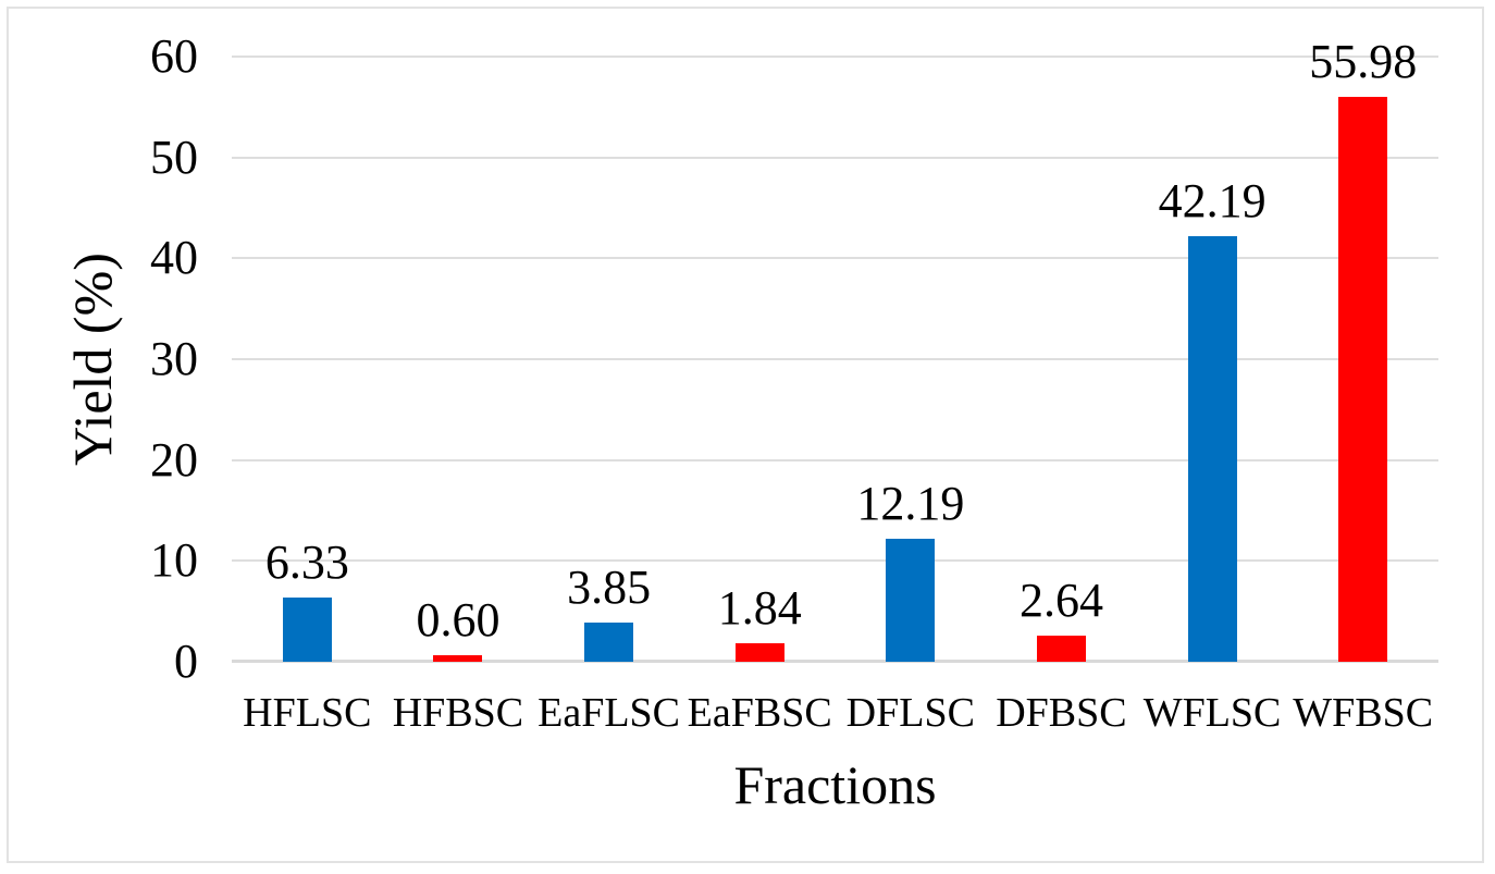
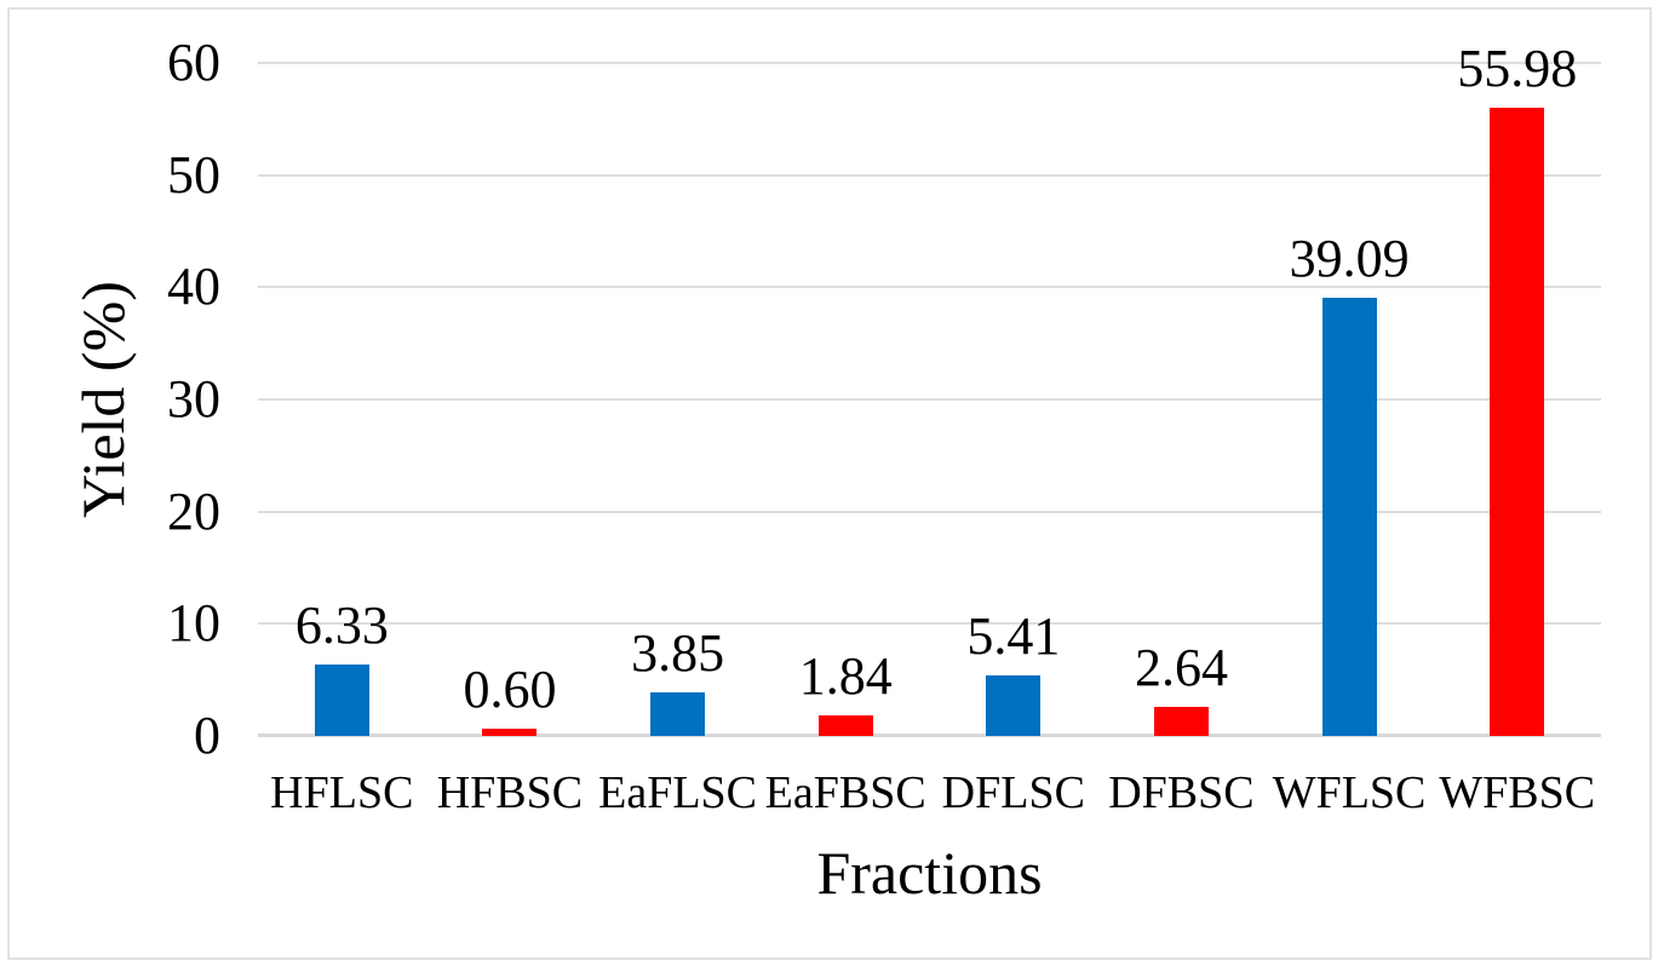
DFLSC: 12.19 -> 5.41
WFLSC: 42.19 -> 39.09
